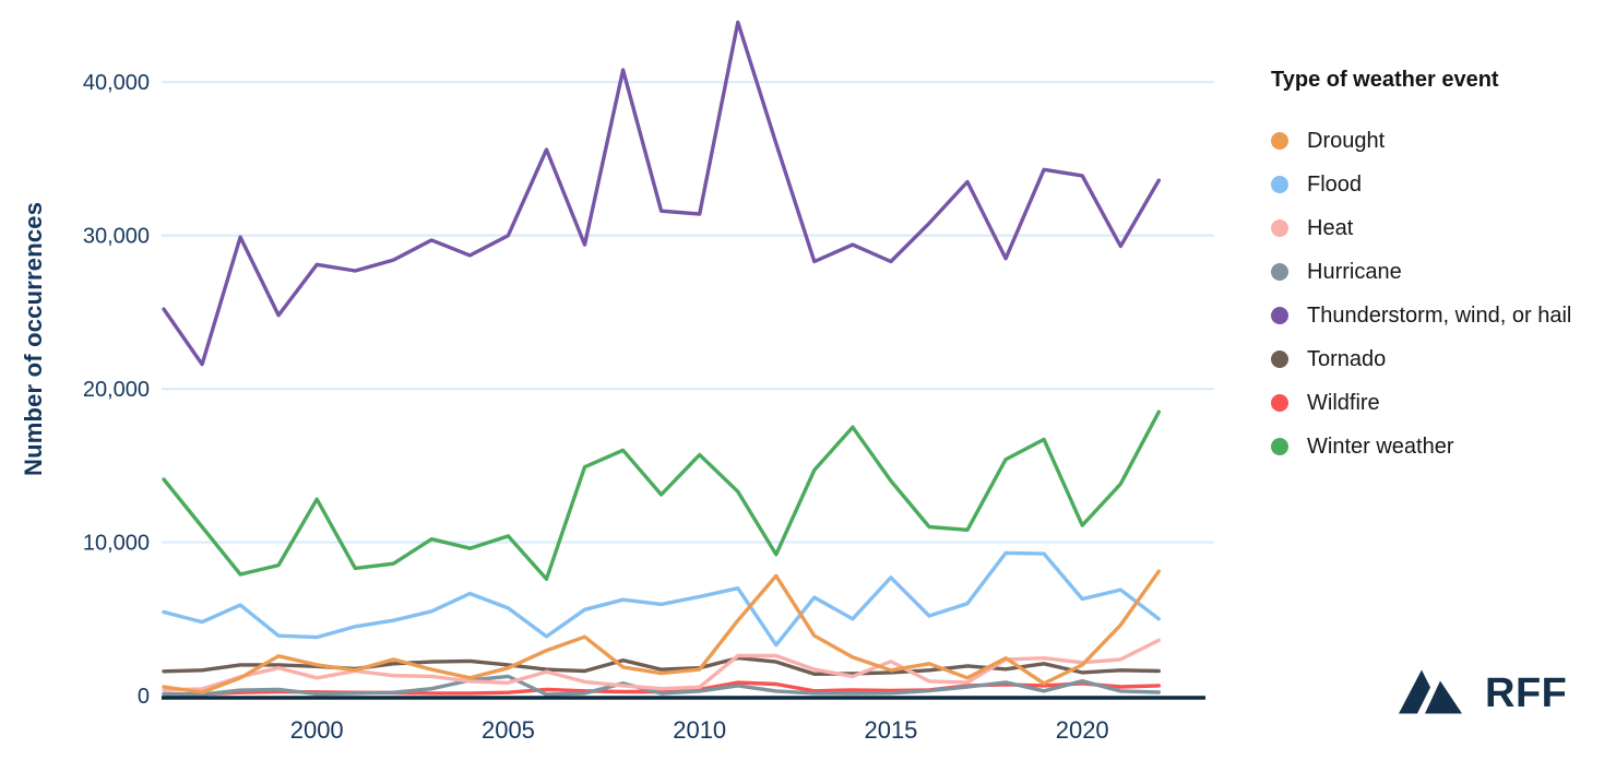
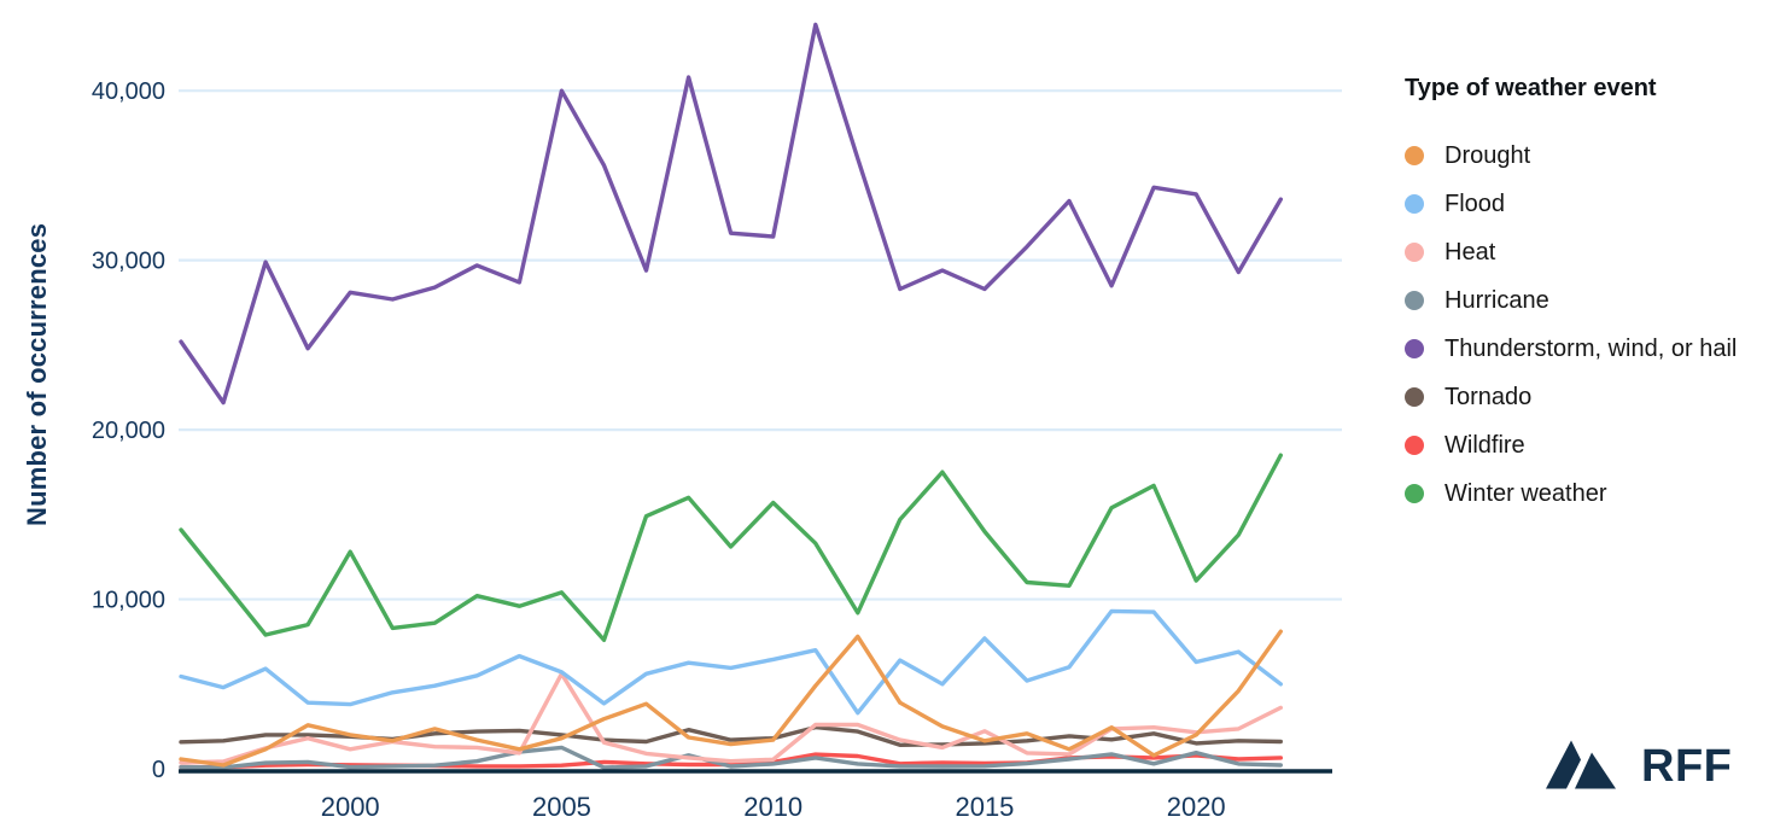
Heat/2005: 800 -> 5600
Thunderstorm, wind, or hail/2005: 30000 -> 40000
